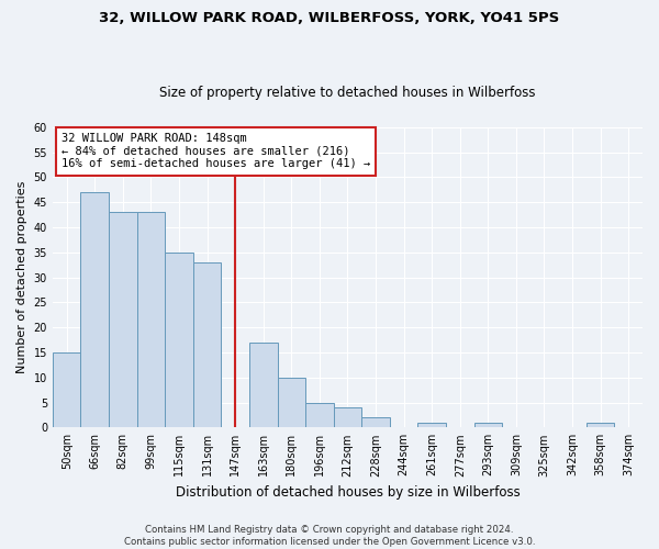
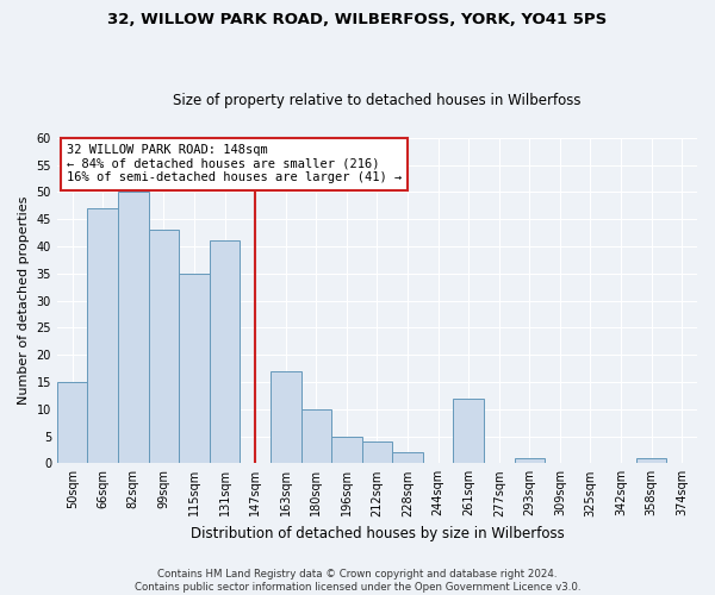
82sqm: 43 -> 50
131sqm: 33 -> 41
261sqm: 1 -> 12
